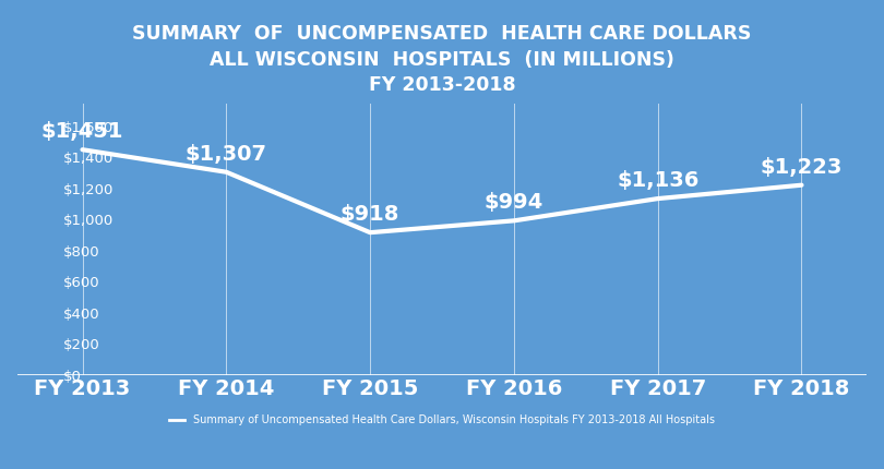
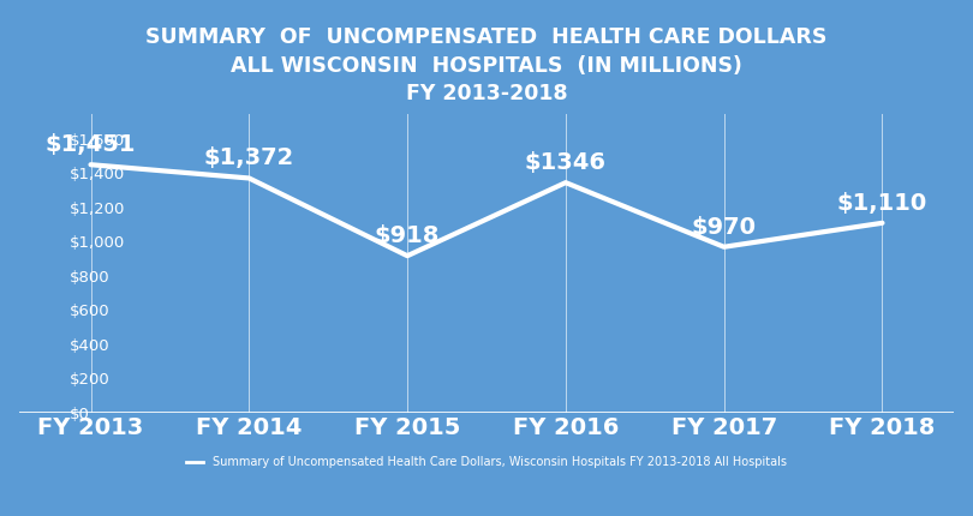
FY 2014: $1,307 -> $1,372
FY 2016: $994 -> $1346
FY 2017: $1,136 -> $970
FY 2018: $1,223 -> $1,110
